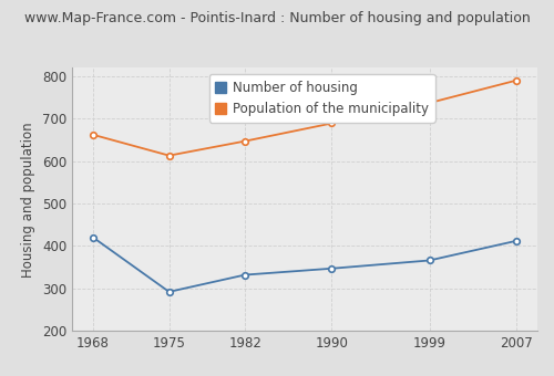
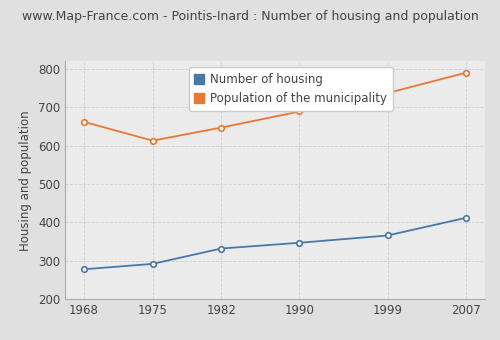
Number of housing/1968: 420 -> 278
